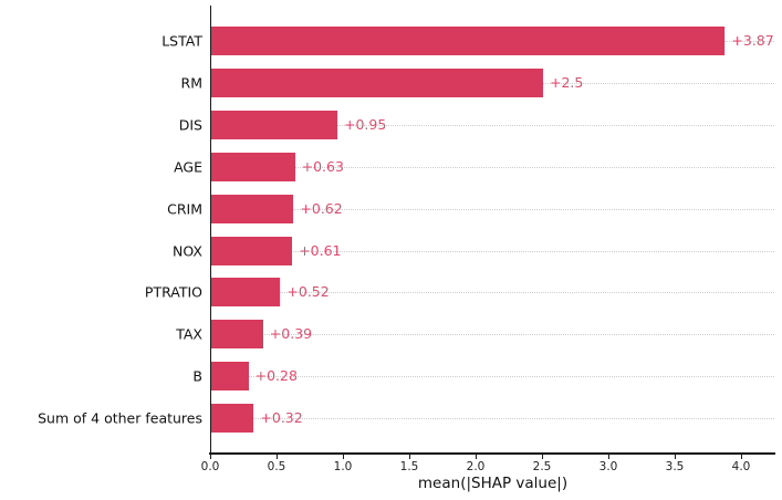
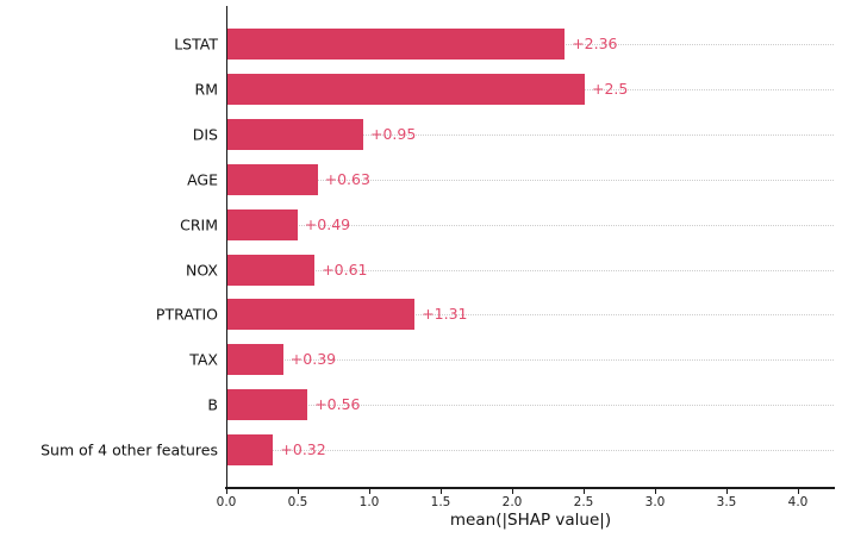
LSTAT: +3.87 -> +2.36
CRIM: +0.62 -> +0.49
PTRATIO: +0.52 -> +1.31
B: +0.28 -> +0.56
